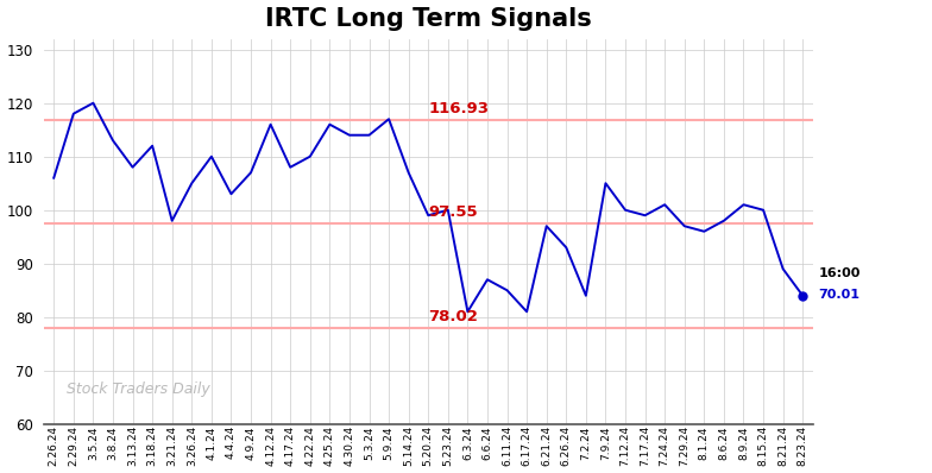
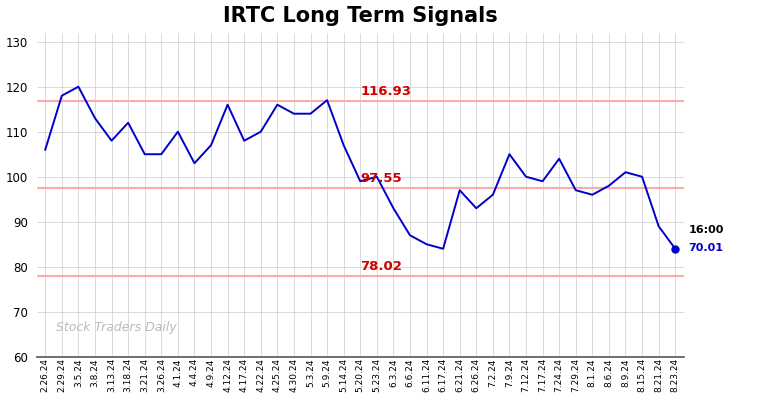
3.21.24: 98 -> 105
6.3.24: 81 -> 93
6.17.24: 81 -> 84
7.2.24: 84 -> 96
7.24.24: 101 -> 104
